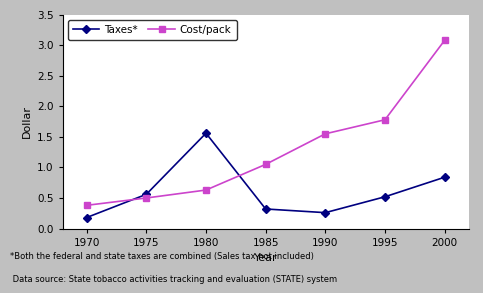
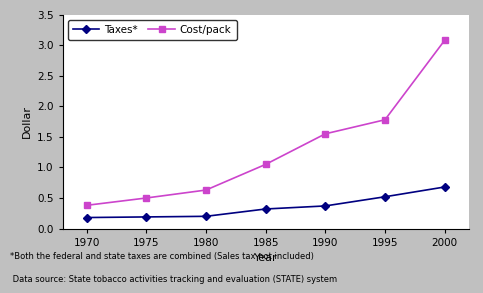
Taxes*/1975: 0.56 -> 0.19
Taxes*/1980: 1.56 -> 0.20
Taxes*/1990: 0.26 -> 0.37
Taxes*/2000: 0.84 -> 0.68
